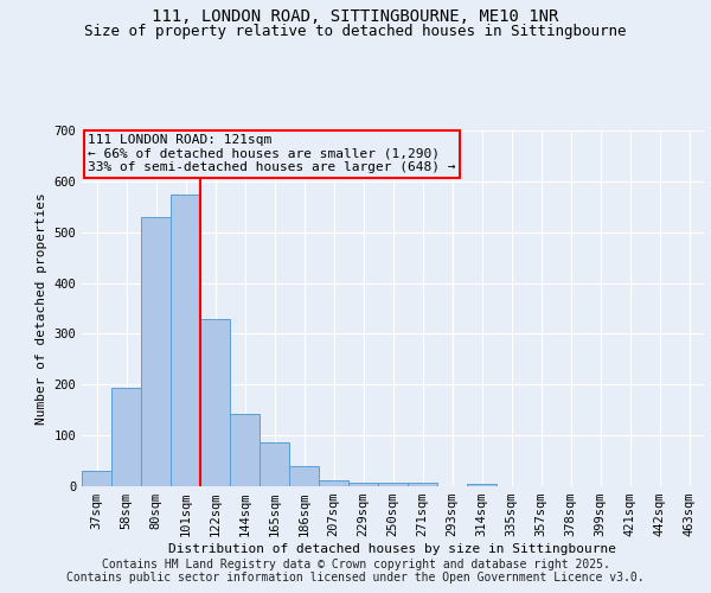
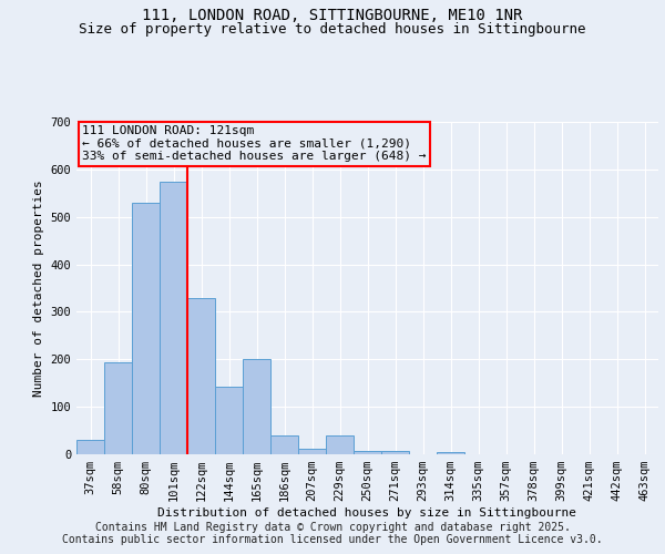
165sqm: 87 -> 200
229sqm: 8 -> 40
